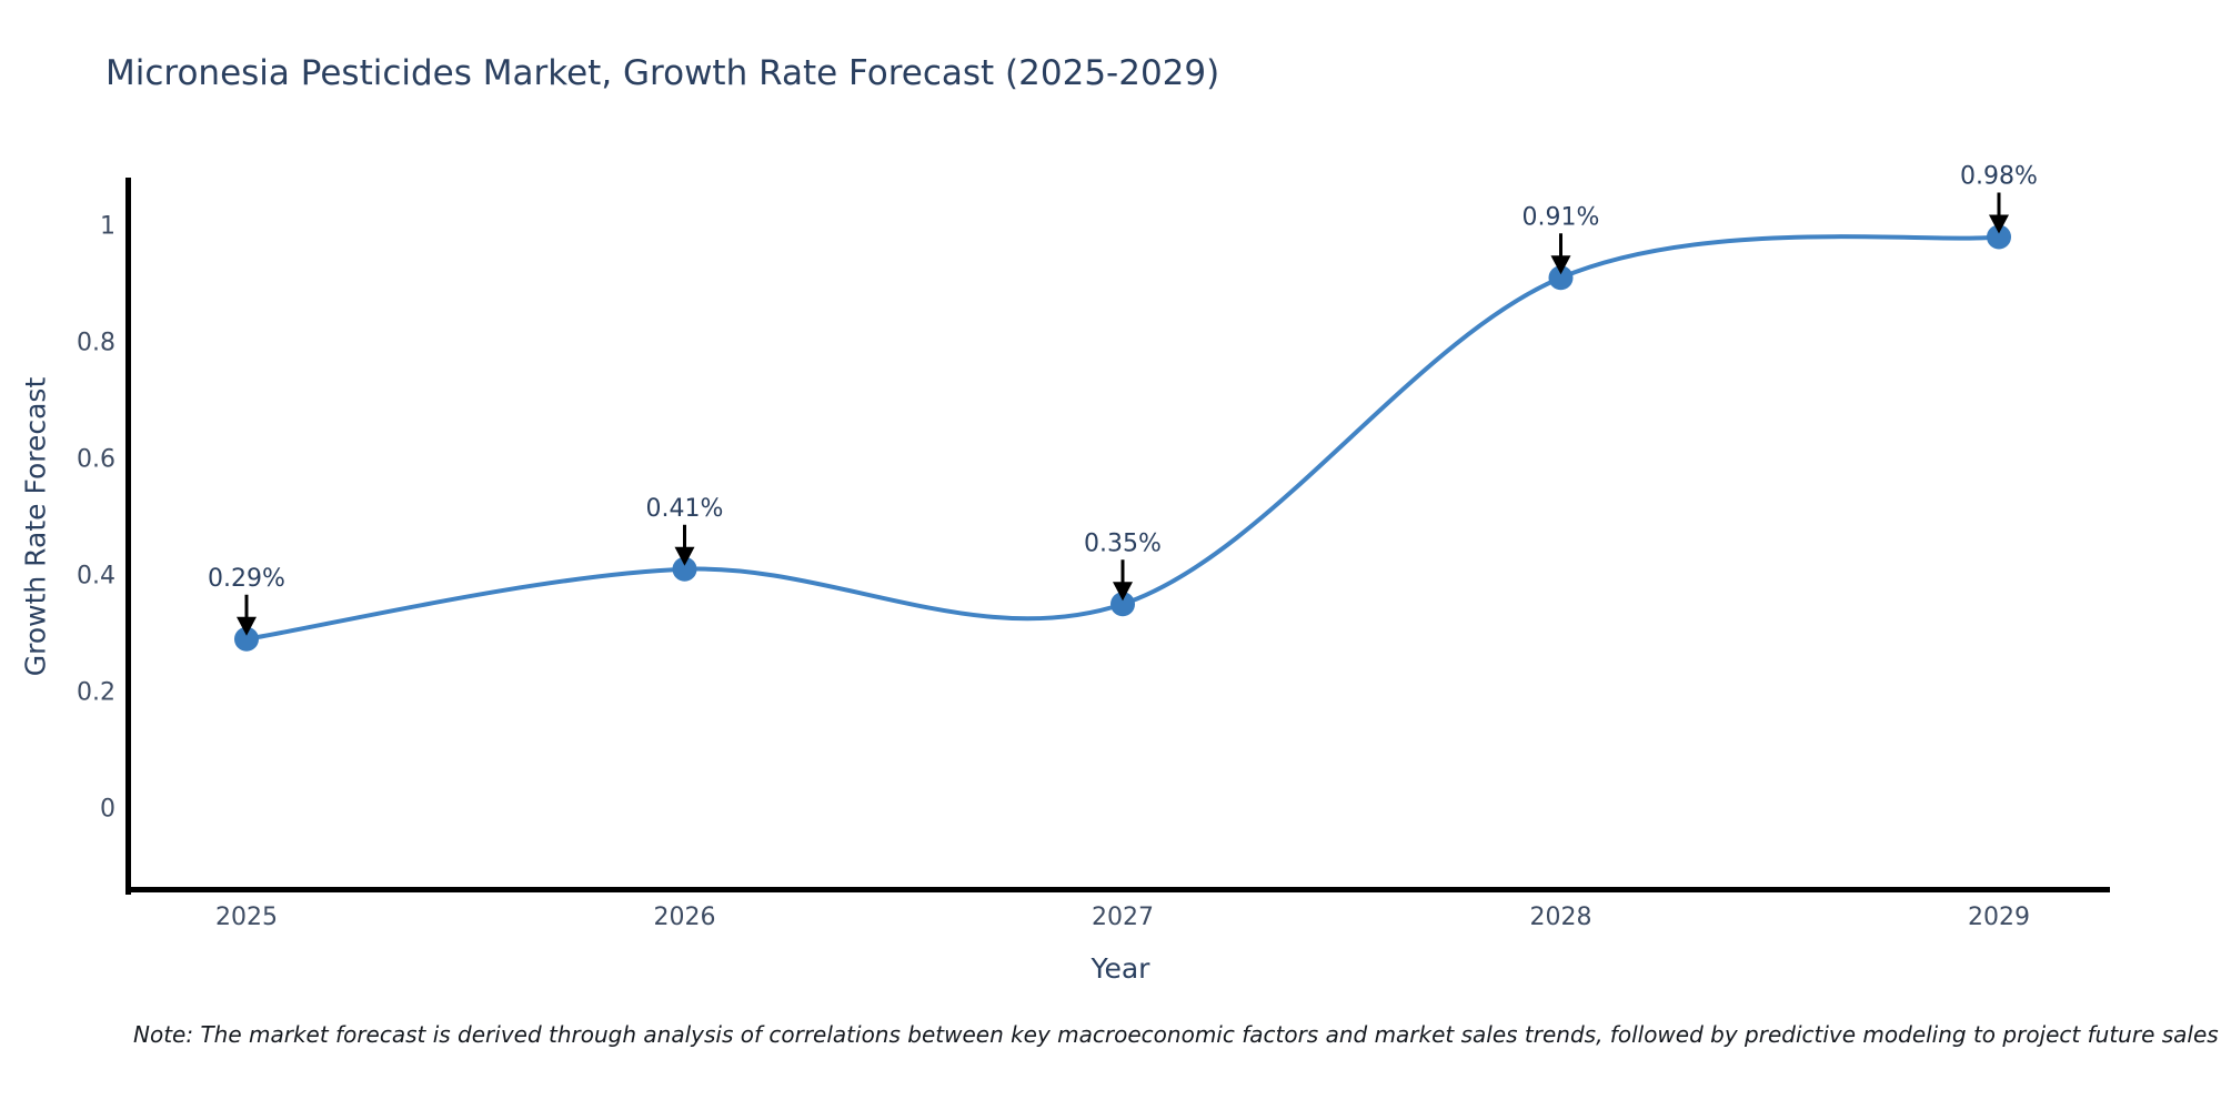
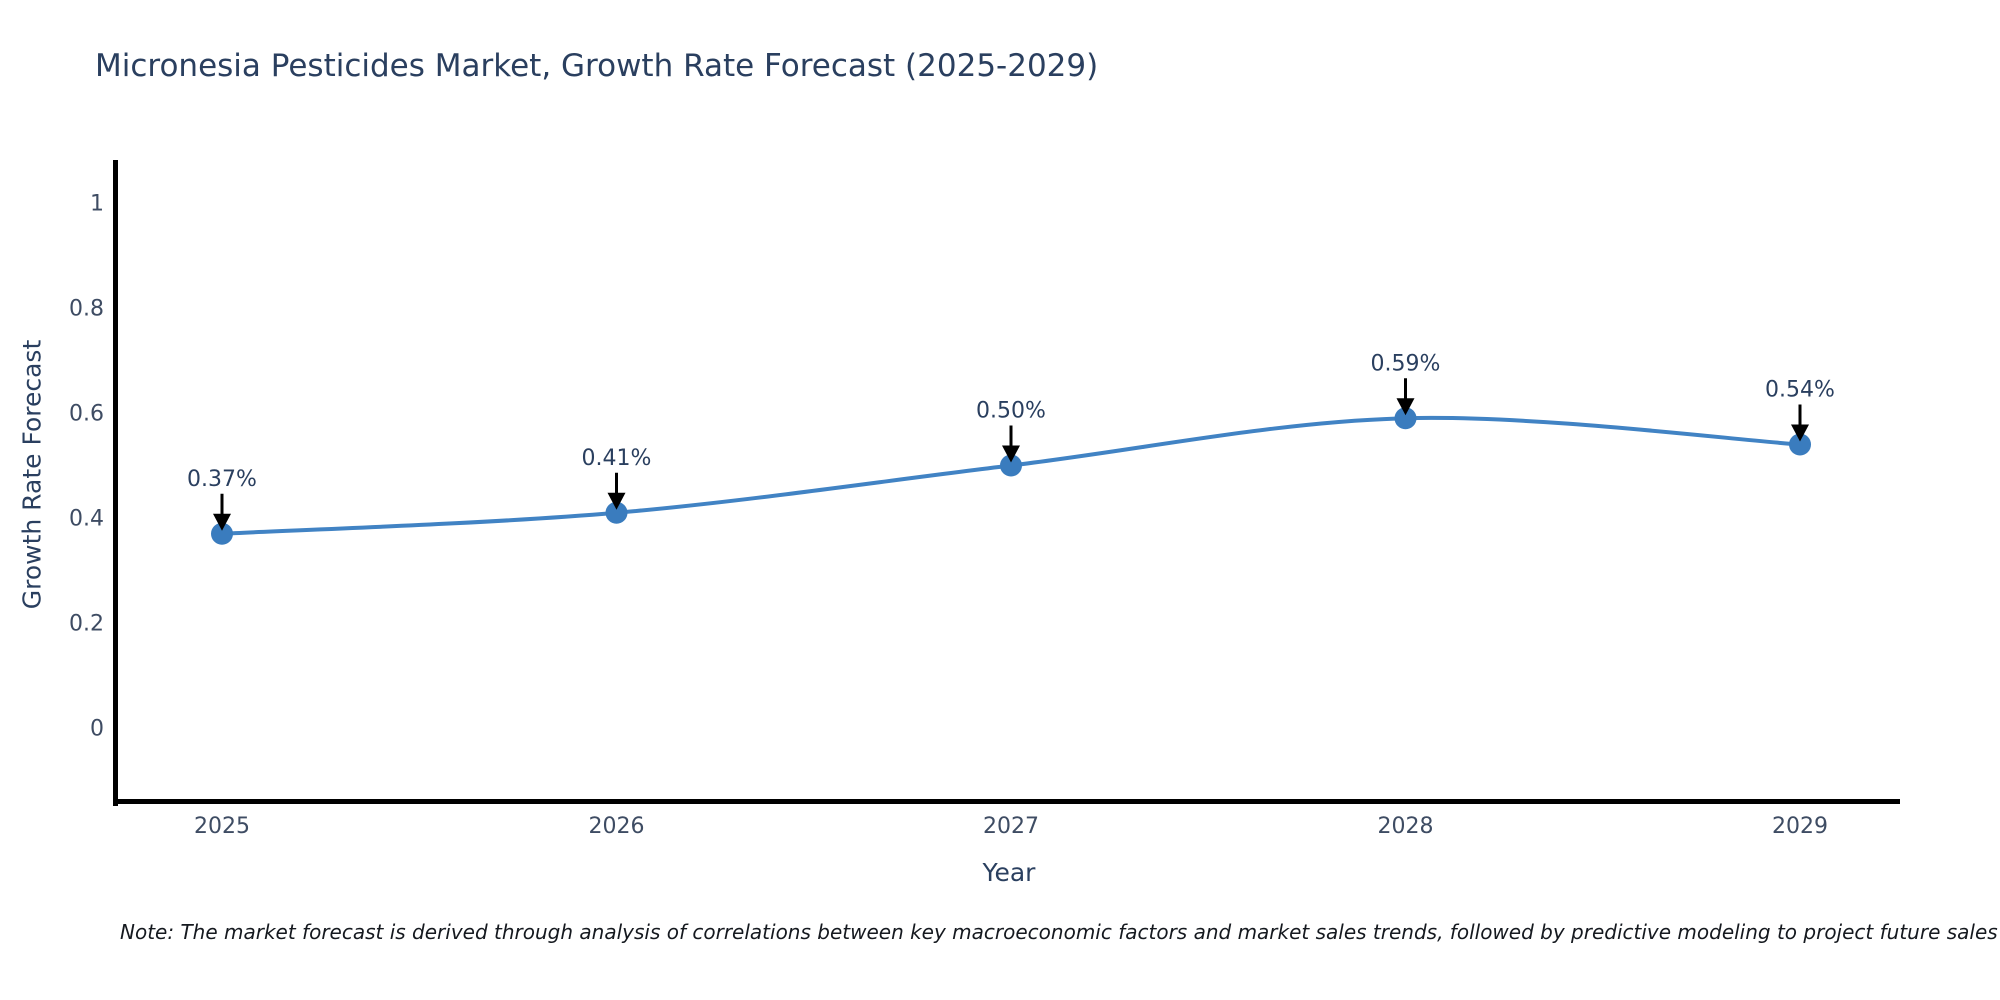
2025: 0.29% -> 0.37%
2027: 0.35% -> 0.50%
2028: 0.91% -> 0.59%
2029: 0.98% -> 0.54%
